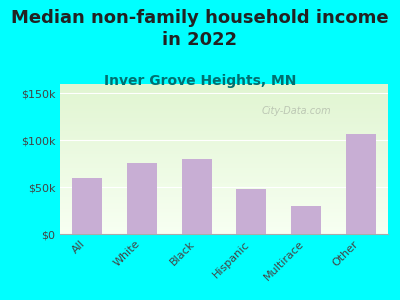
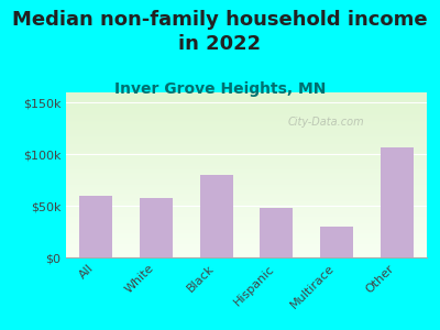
White: $76k -> $58k
